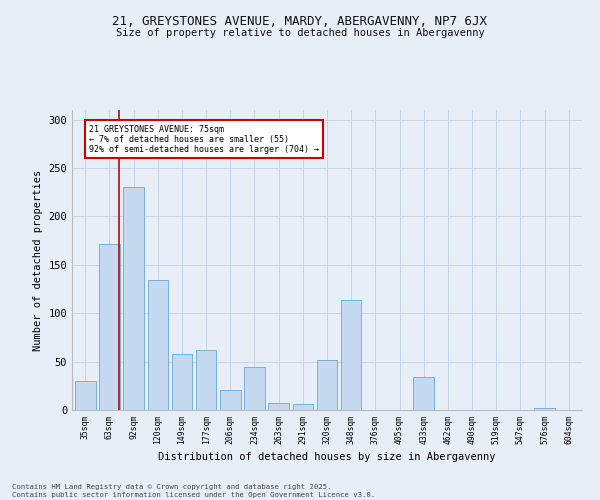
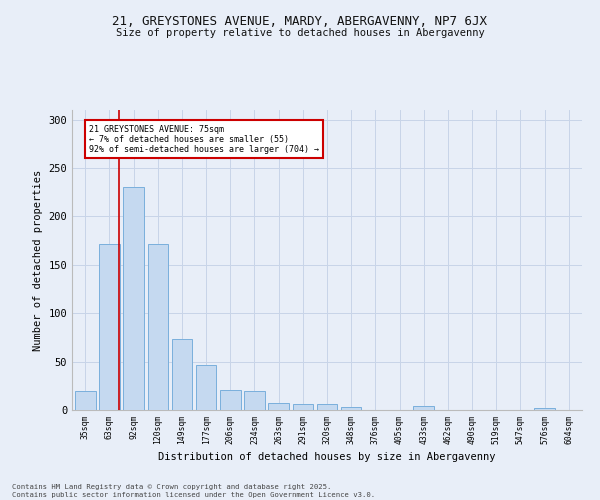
35sqm: 30 -> 20
120sqm: 134 -> 172
149sqm: 58 -> 73
177sqm: 62 -> 46
234sqm: 44 -> 20
320sqm: 52 -> 6
348sqm: 114 -> 3
433sqm: 34 -> 4
